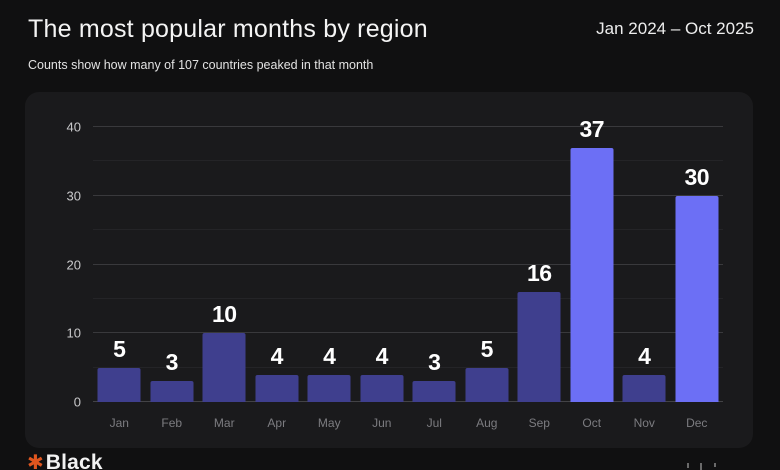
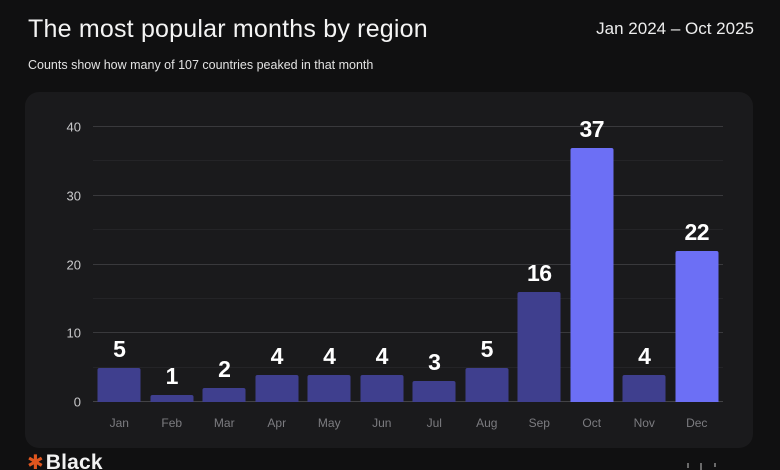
Feb: 3 -> 1
Mar: 10 -> 2
Dec: 30 -> 22
